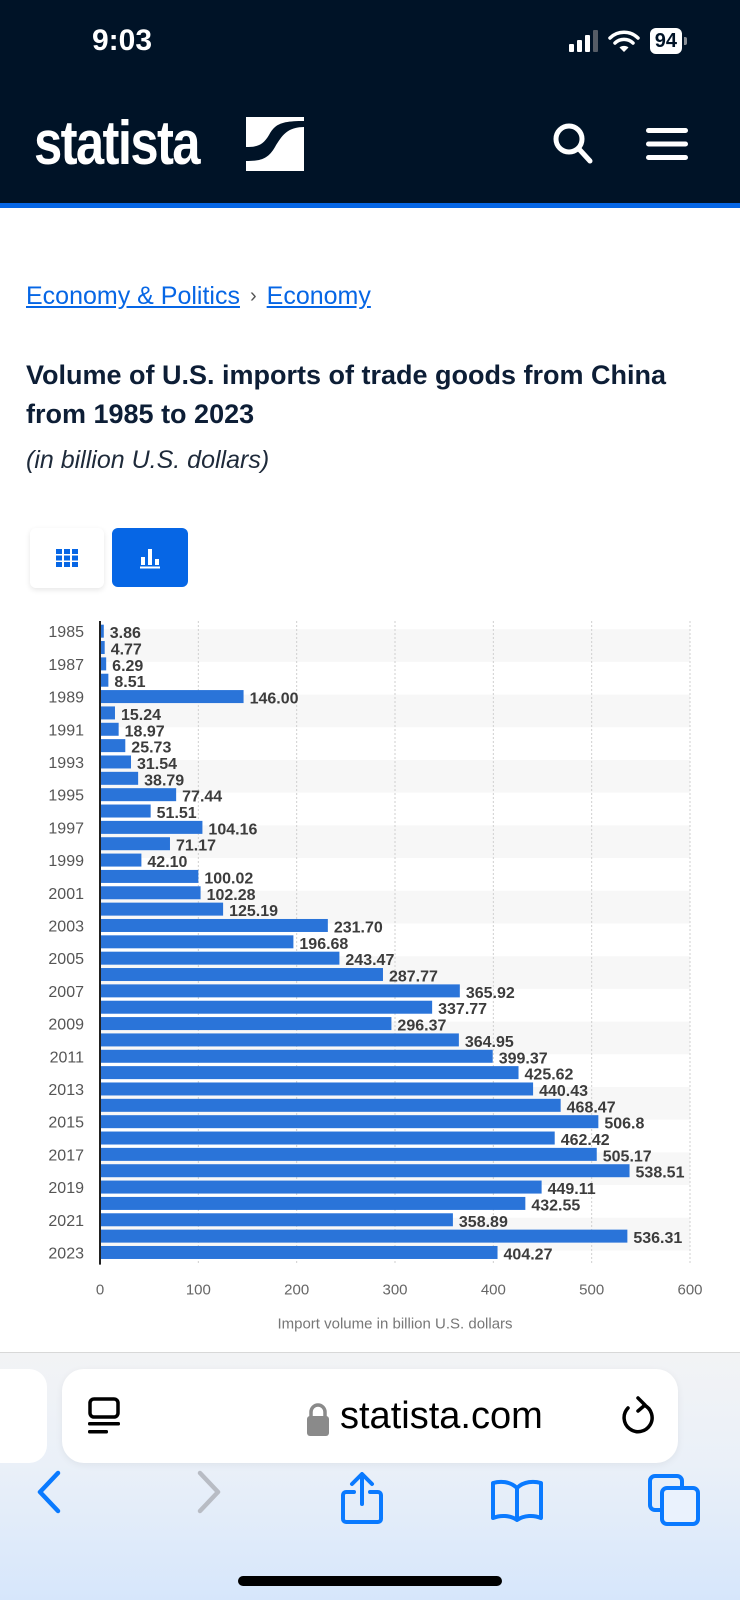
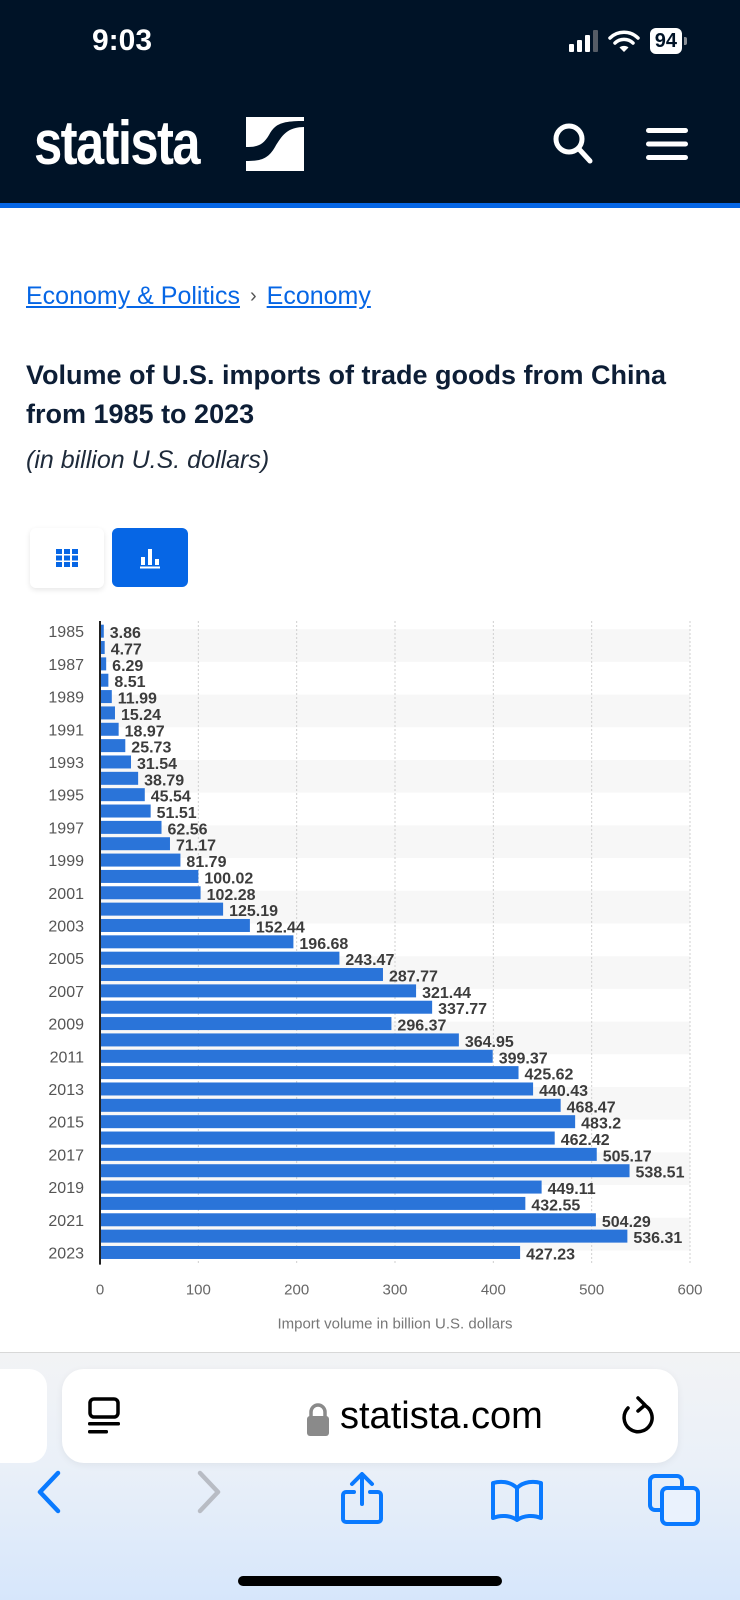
1989: 146.00 -> 11.99
1995: 77.44 -> 45.54
1997: 104.16 -> 62.56
1999: 42.10 -> 81.79
2003: 231.70 -> 152.44
2007: 365.92 -> 321.44
2015: 506.8 -> 483.2
2021: 358.89 -> 504.29
2023: 404.27 -> 427.23
